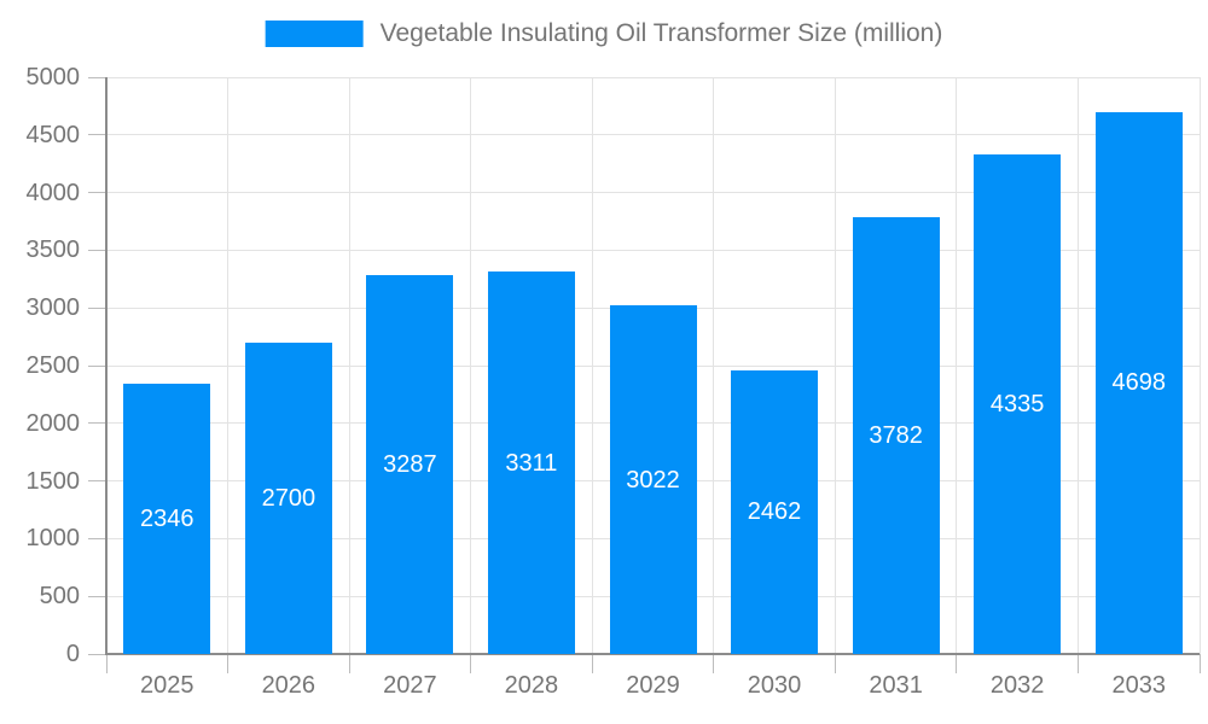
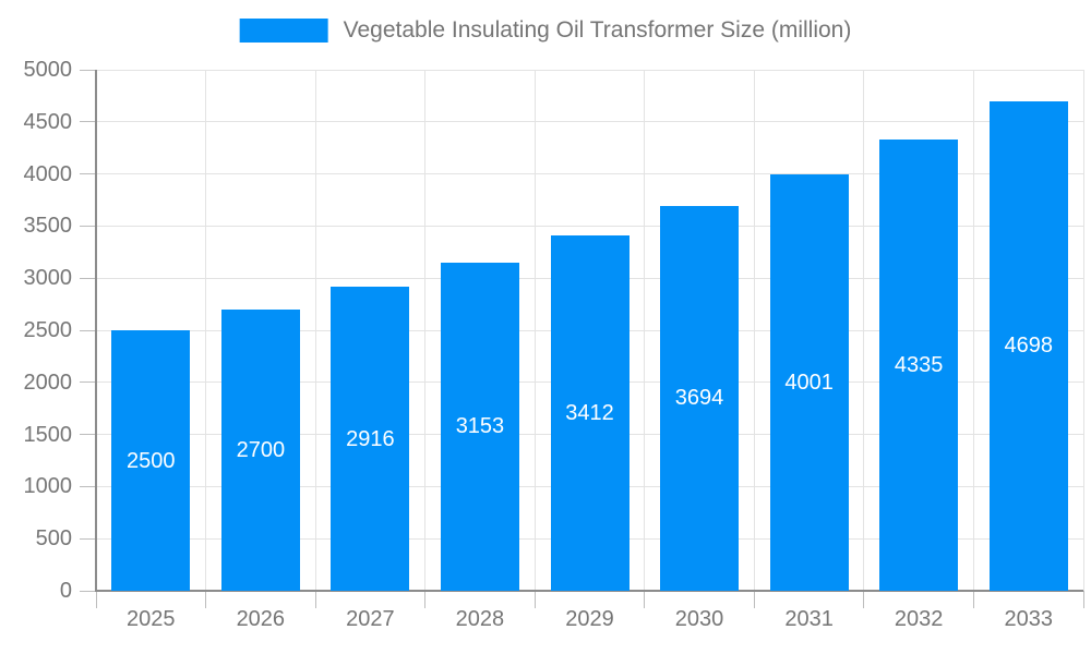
2025: 2346 -> 2500
2027: 3287 -> 2916
2028: 3311 -> 3153
2029: 3022 -> 3412
2030: 2462 -> 3694
2031: 3782 -> 4001
